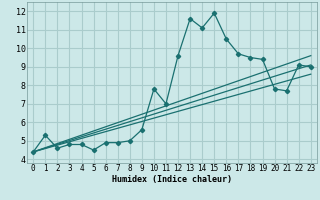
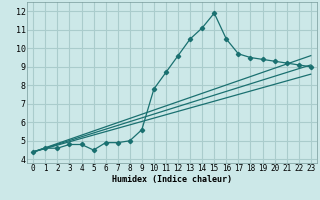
1: 5.3 -> 4.6
11: 7.0 -> 8.7
13: 11.6 -> 10.5
20: 7.8 -> 9.3
21: 7.7 -> 9.2
